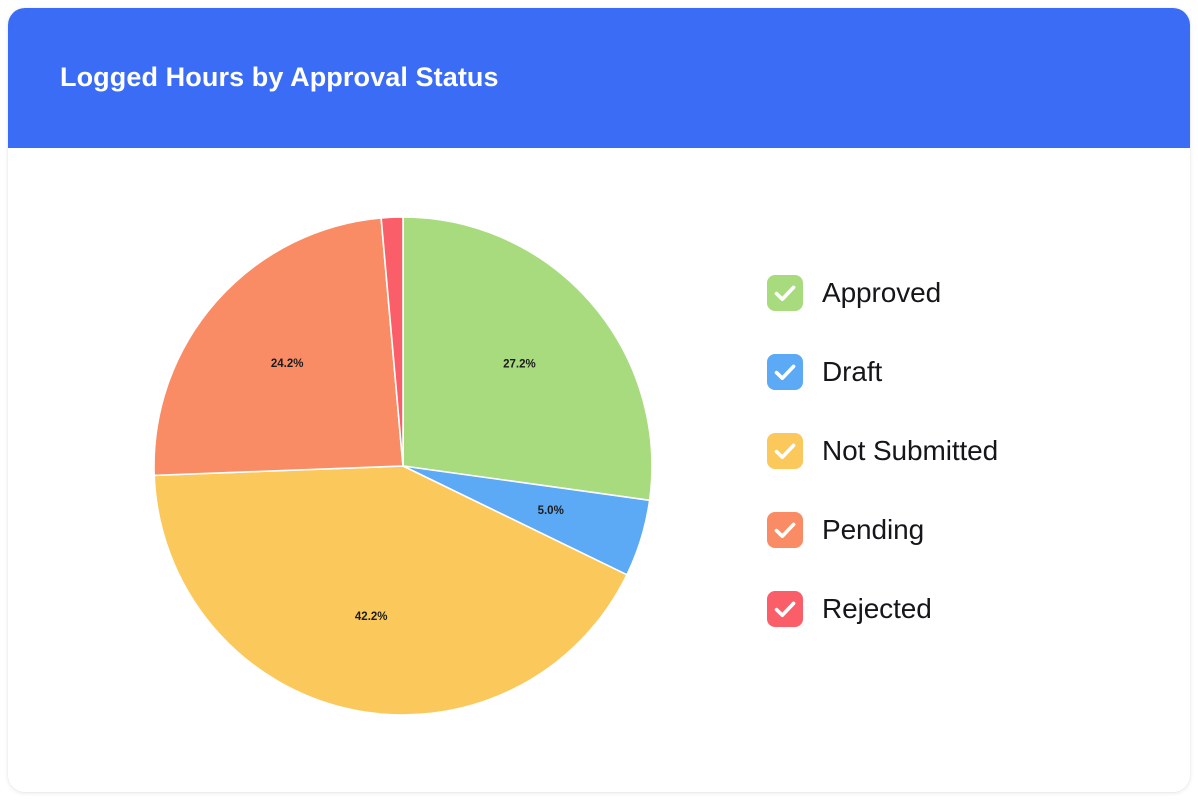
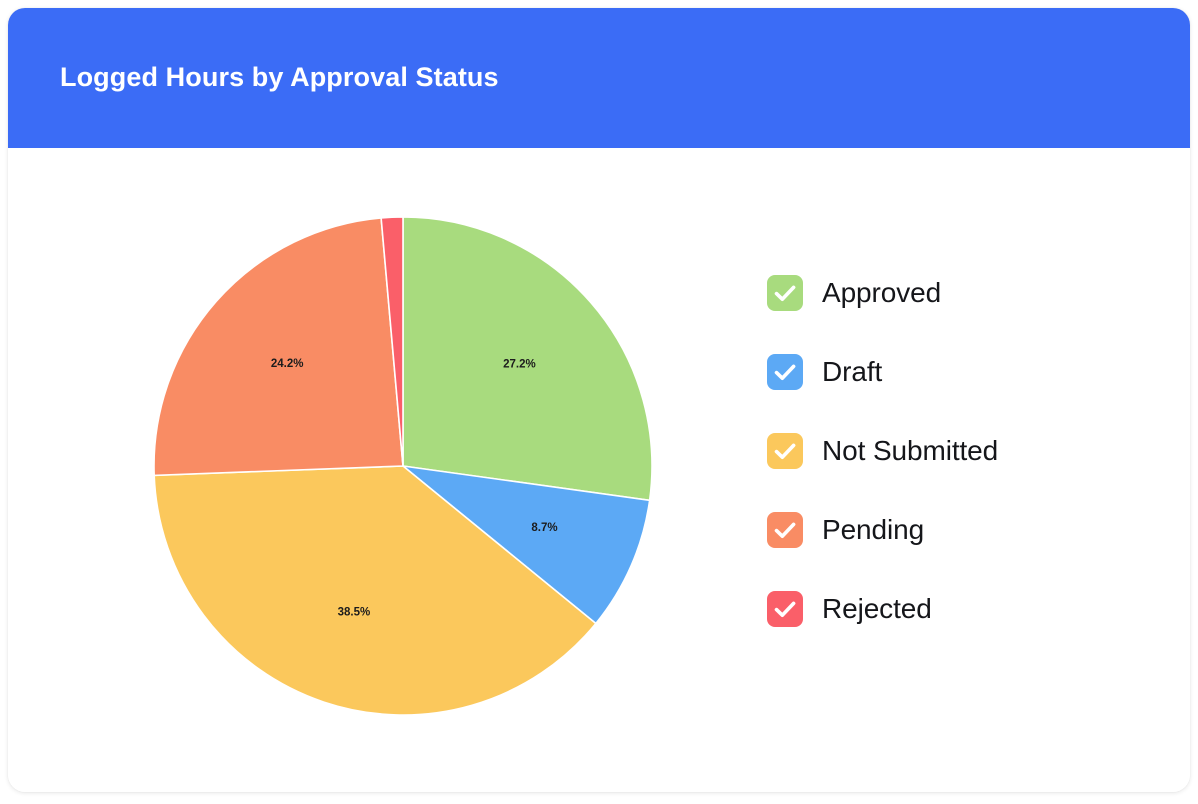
Draft: 5.0% -> 8.7%
Not Submitted: 42.2% -> 38.5%
